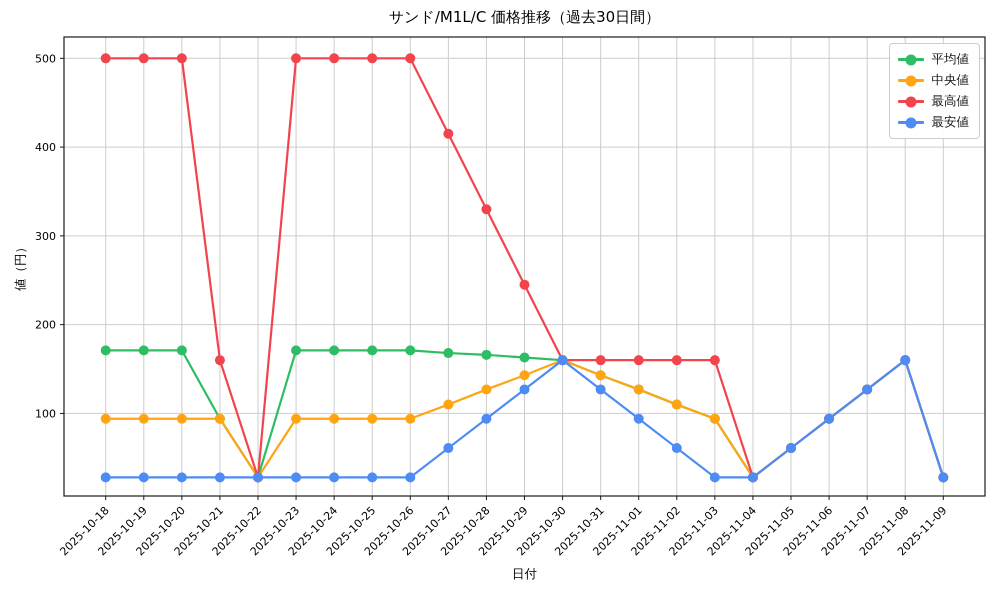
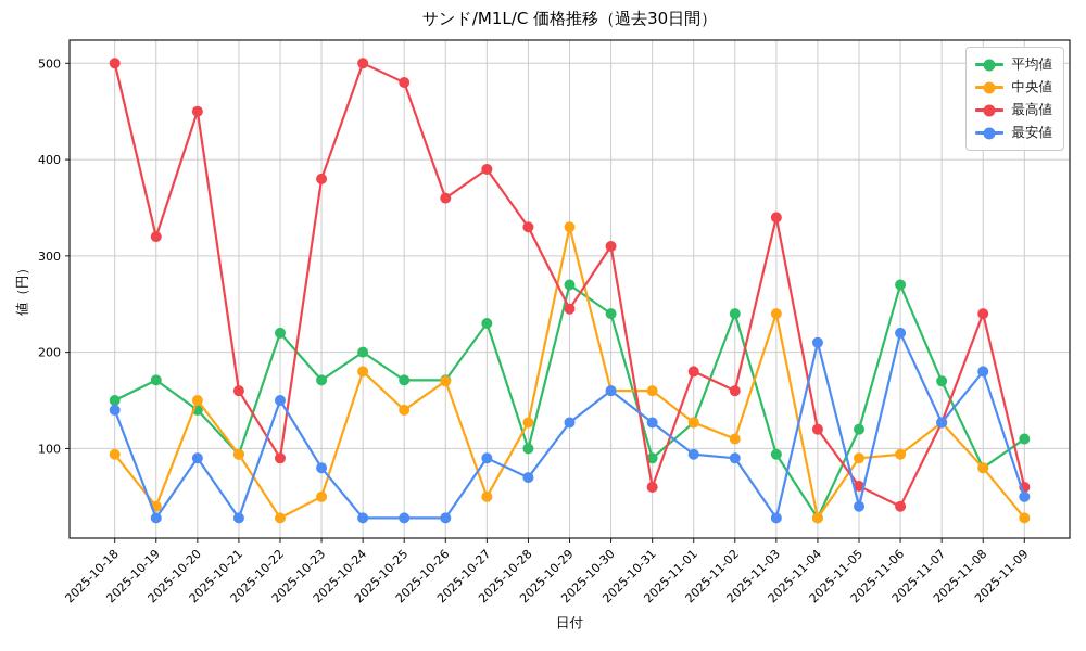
平均値/2025-10-18: 170 -> 150
最安値/2025-10-18: 30 -> 140
中央値/2025-10-19: 90 -> 40
最高値/2025-10-19: 500 -> 320
平均値/2025-10-20: 170 -> 140
中央値/2025-10-20: 90 -> 150
最高値/2025-10-20: 500 -> 450
最安値/2025-10-20: 30 -> 90
平均値/2025-10-22: 30 -> 220
最高値/2025-10-22: 30 -> 90
最安値/2025-10-22: 30 -> 150
中央値/2025-10-23: 90 -> 50
最高値/2025-10-23: 500 -> 380
最安値/2025-10-23: 30 -> 80
平均値/2025-10-24: 170 -> 200
中央値/2025-10-24: 90 -> 180
中央値/2025-10-25: 90 -> 140
最高値/2025-10-25: 500 -> 480
中央値/2025-10-26: 90 -> 170
最高値/2025-10-26: 500 -> 360
平均値/2025-10-27: 170 -> 230
中央値/2025-10-27: 110 -> 50
最高値/2025-10-27: 420 -> 390
最安値/2025-10-27: 60 -> 90
平均値/2025-10-28: 170 -> 100
最安値/2025-10-28: 90 -> 70
平均値/2025-10-29: 160 -> 270
中央値/2025-10-29: 140 -> 330
平均値/2025-10-30: 160 -> 240
最高値/2025-10-30: 160 -> 310
平均値/2025-10-31: 140 -> 90
中央値/2025-10-31: 140 -> 160
最高値/2025-10-31: 160 -> 60
最高値/2025-11-01: 160 -> 180
平均値/2025-11-02: 110 -> 240
最安値/2025-11-02: 60 -> 90
中央値/2025-11-03: 90 -> 240
最高値/2025-11-03: 160 -> 340
最高値/2025-11-04: 30 -> 120
最安値/2025-11-04: 30 -> 210
平均値/2025-11-05: 60 -> 120
中央値/2025-11-05: 60 -> 90
最安値/2025-11-05: 60 -> 40
平均値/2025-11-06: 90 -> 270
最高値/2025-11-06: 90 -> 40
最安値/2025-11-06: 90 -> 220
平均値/2025-11-07: 130 -> 170
平均値/2025-11-08: 160 -> 80
中央値/2025-11-08: 160 -> 80
最高値/2025-11-08: 160 -> 240
最安値/2025-11-08: 160 -> 180
平均値/2025-11-09: 30 -> 110
最高値/2025-11-09: 30 -> 60
最安値/2025-11-09: 30 -> 50
